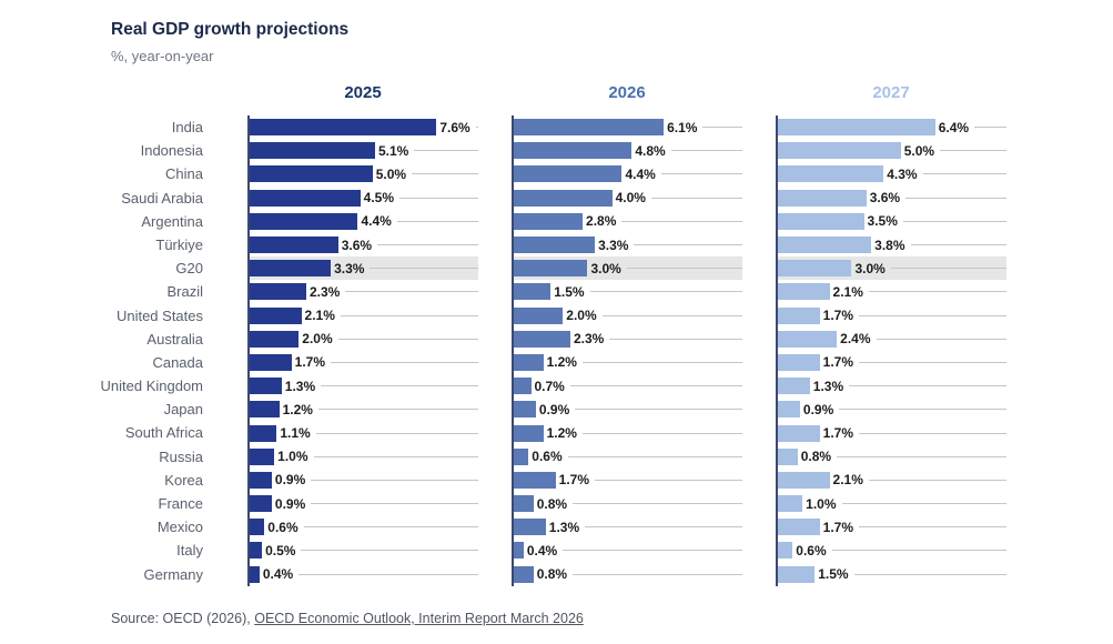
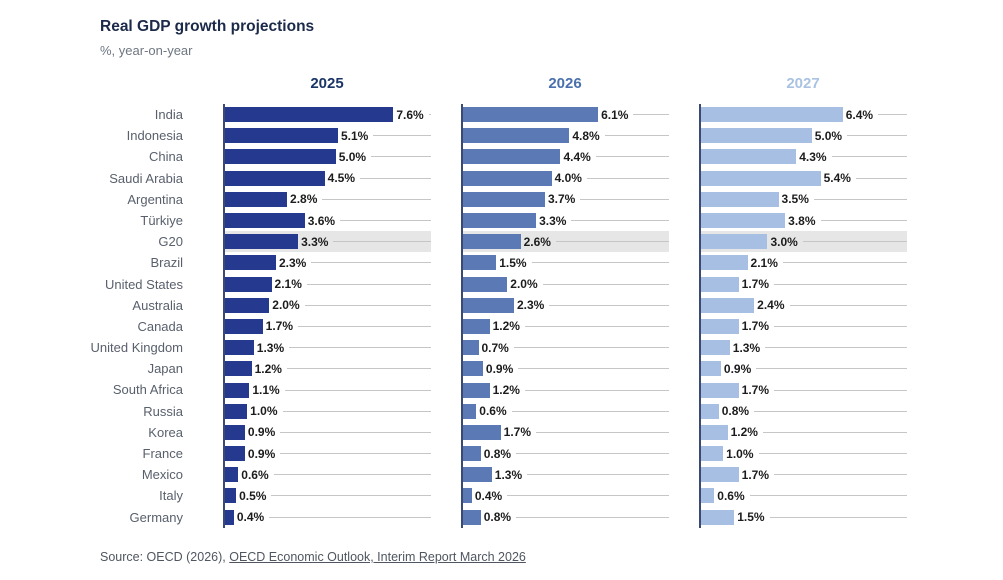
2027/Saudi Arabia: 3.6% -> 5.4%
2025/Argentina: 4.4% -> 2.8%
2026/Argentina: 2.8% -> 3.7%
2026/G20: 3.0% -> 2.6%
2027/Korea: 2.1% -> 1.2%
